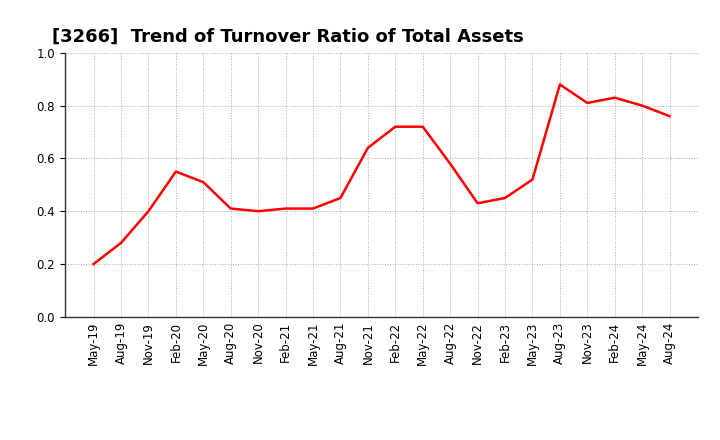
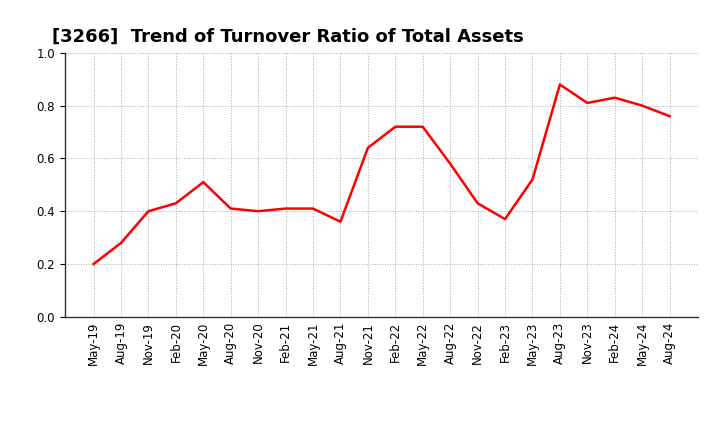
Feb-20: 0.55 -> 0.43
Aug-21: 0.45 -> 0.36
Feb-23: 0.45 -> 0.37
